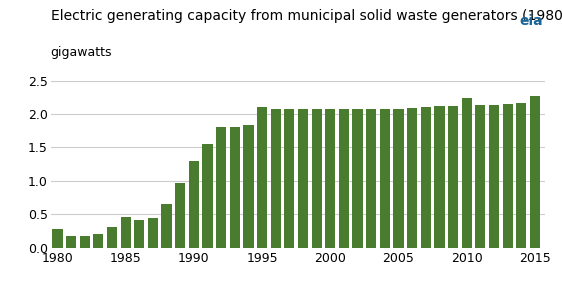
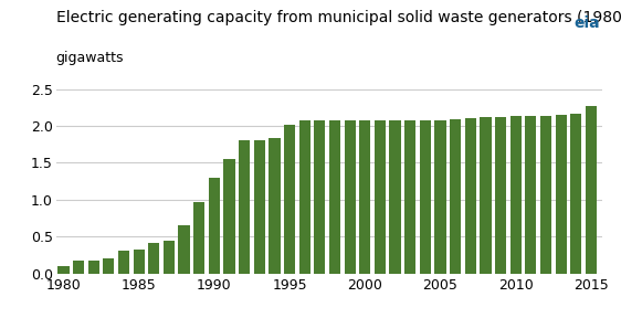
1980: 0.28 -> 0.10
1985: 0.46 -> 0.32
1995: 2.10 -> 2.01
2010: 2.24 -> 2.13
